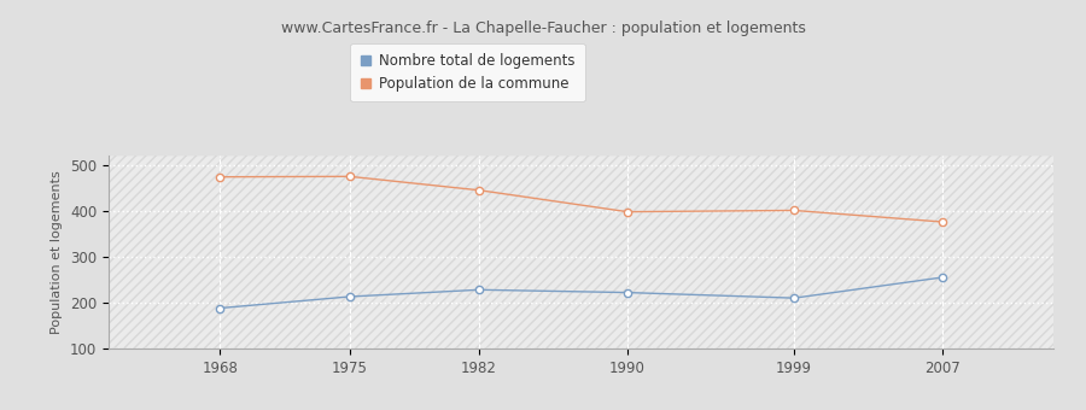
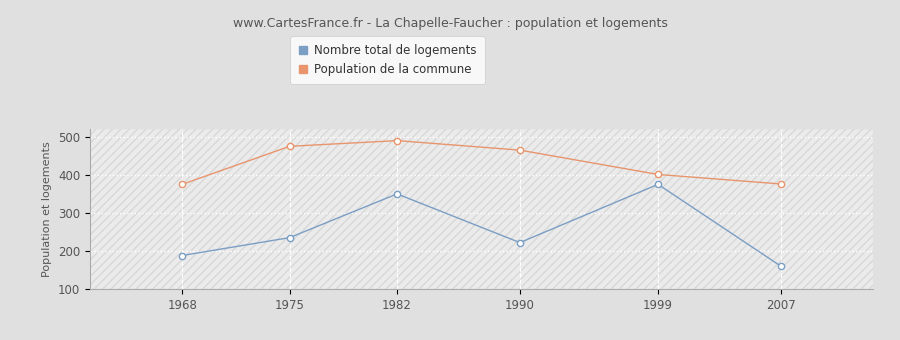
Population de la commune/1968: 474 -> 375
Nombre total de logements/1975: 213 -> 235
Nombre total de logements/1982: 228 -> 350
Population de la commune/1982: 445 -> 490
Population de la commune/1990: 398 -> 465
Nombre total de logements/1999: 210 -> 375
Nombre total de logements/2007: 255 -> 160
